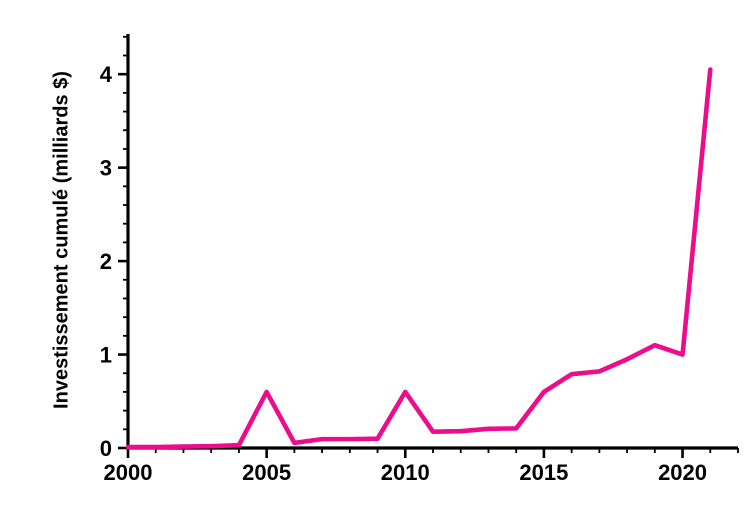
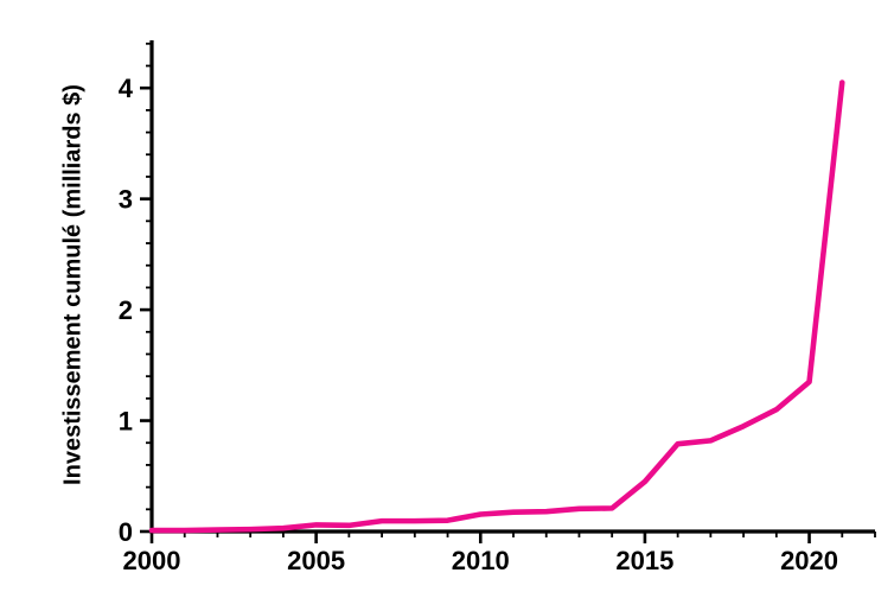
2005: 0.6 -> 0.1
2010: 0.6 -> 0.2
2015: 0.6 -> 0.5
2020: 1.0 -> 1.4
